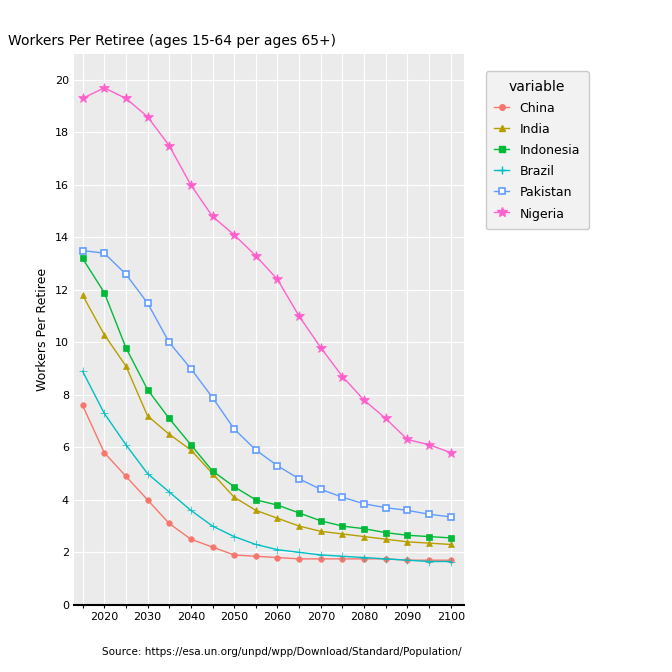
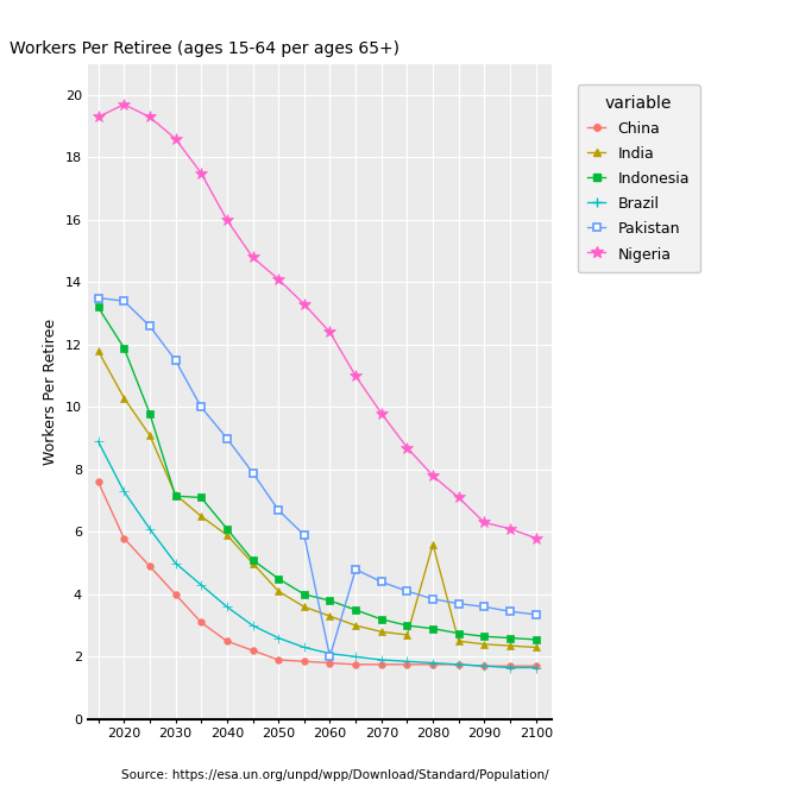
Indonesia/2030: 8.20 -> 7.15
Pakistan/2060: 5.30 -> 2.00
India/2080: 2.60 -> 5.60
